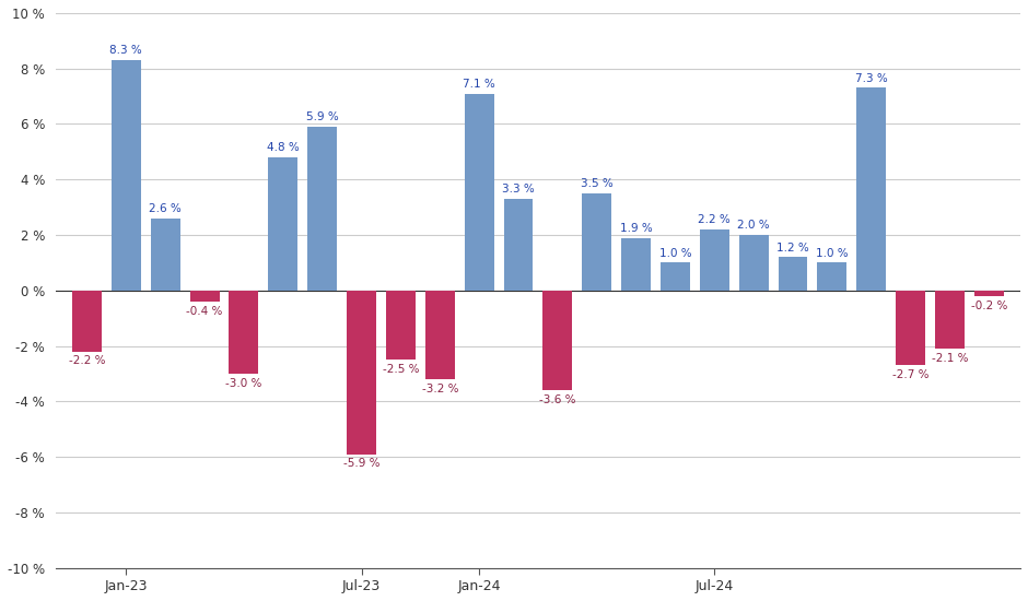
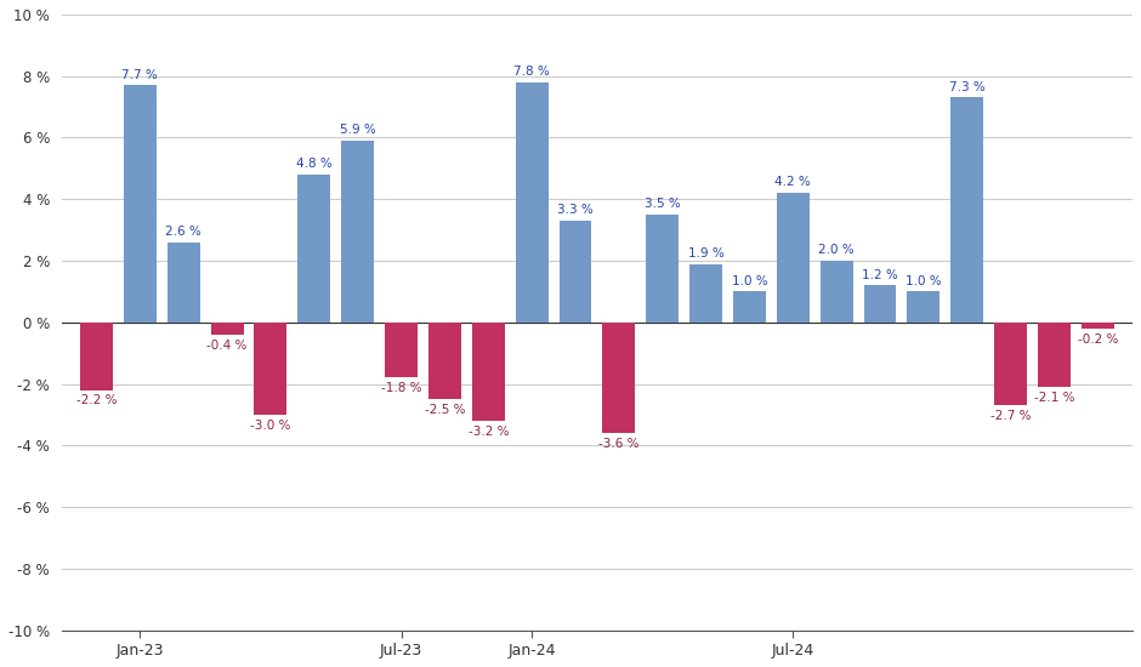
Jan-23: 8.3 -> 7.7
Jul-23: -5.9 -> -1.8
Jan-24: 7.1 -> 7.8
Jul-24: 2.2 -> 4.2
